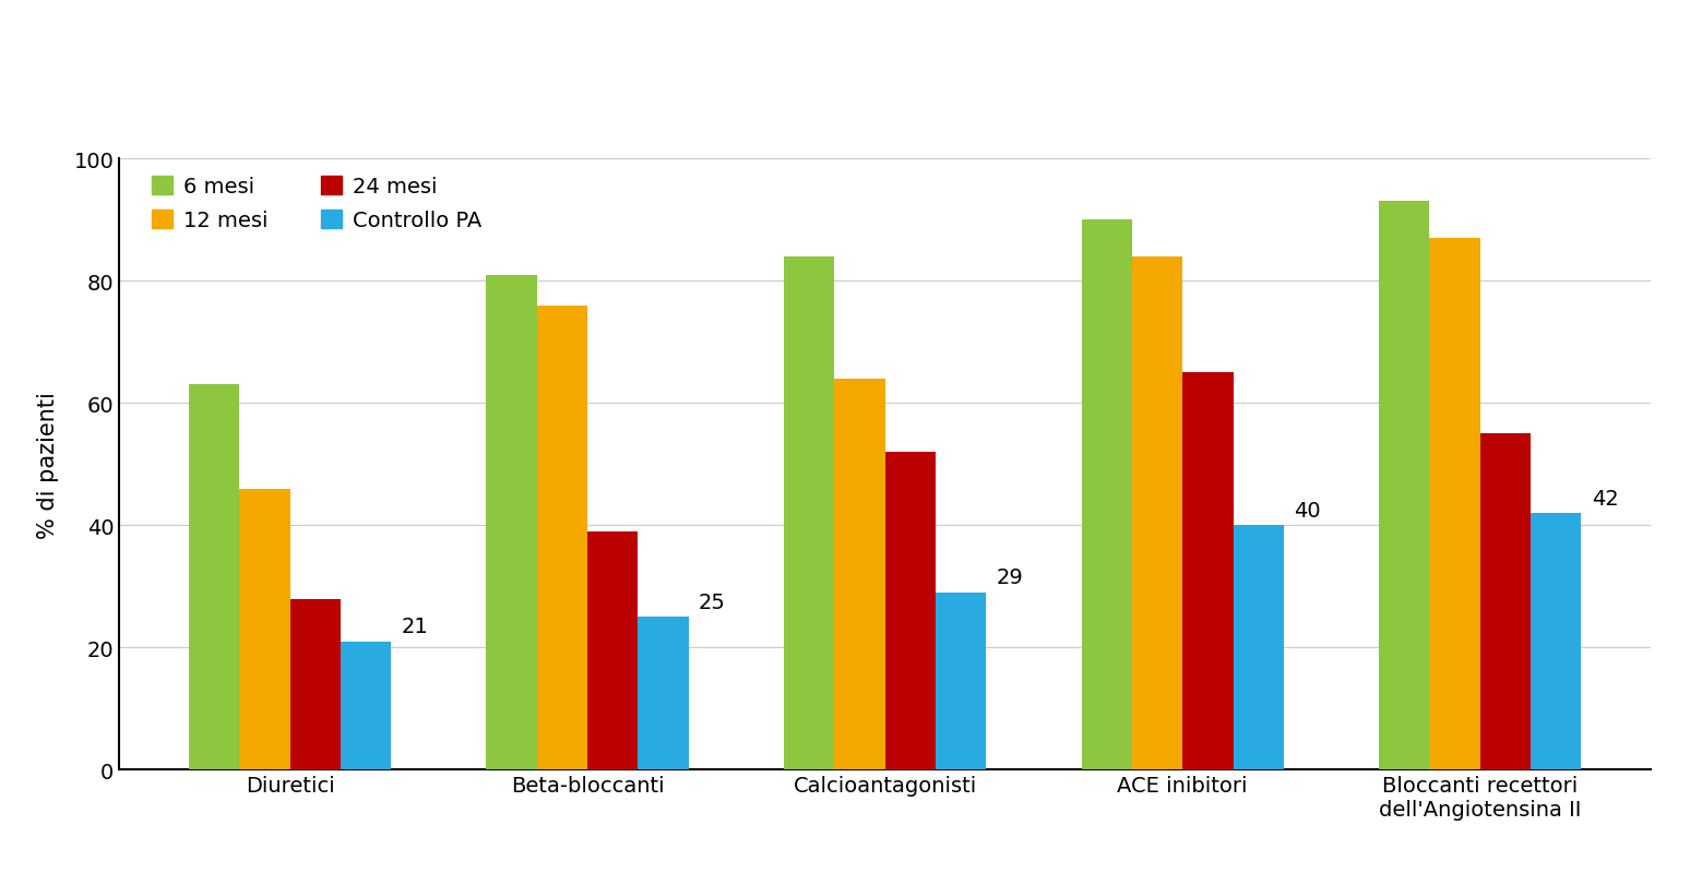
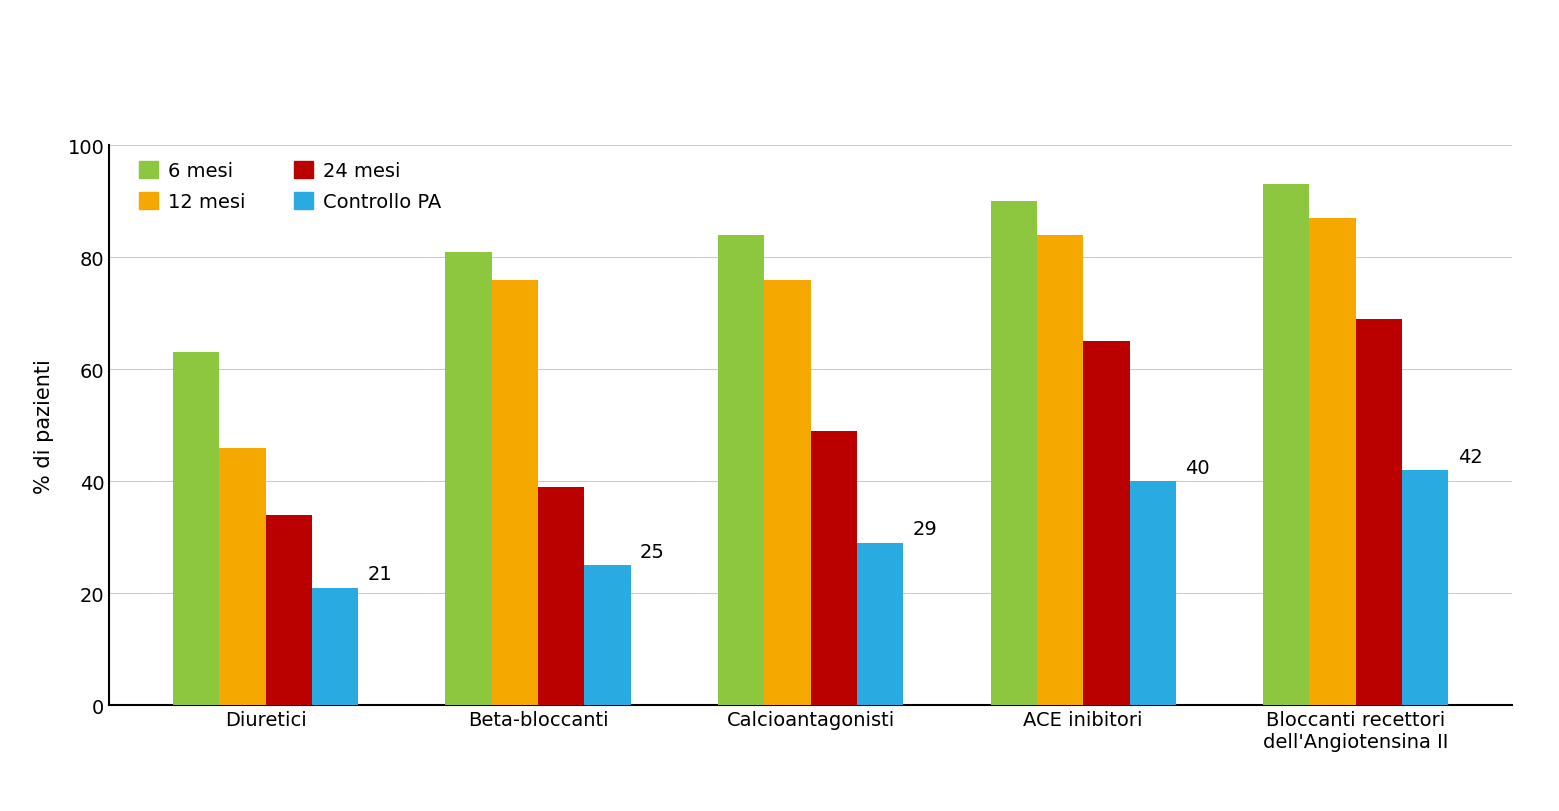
24 mesi/Diuretici: 28 -> 34
12 mesi/Calcioantagonisti: 64 -> 76
24 mesi/Calcioantagonisti: 52 -> 49
24 mesi/Bloccanti recettori dell'Angiotensina II: 55 -> 69
